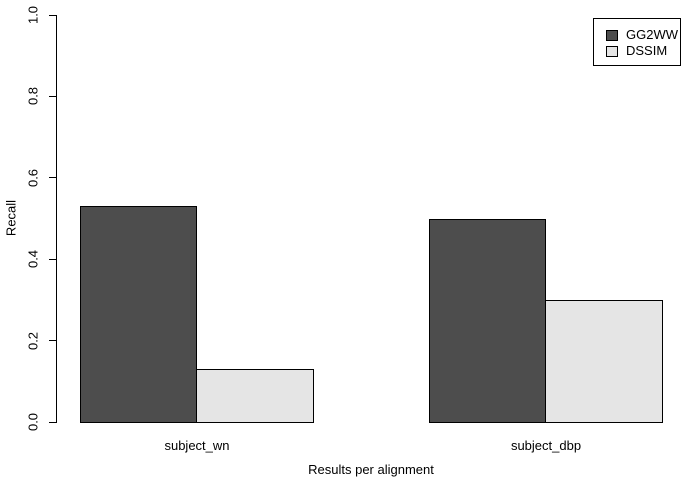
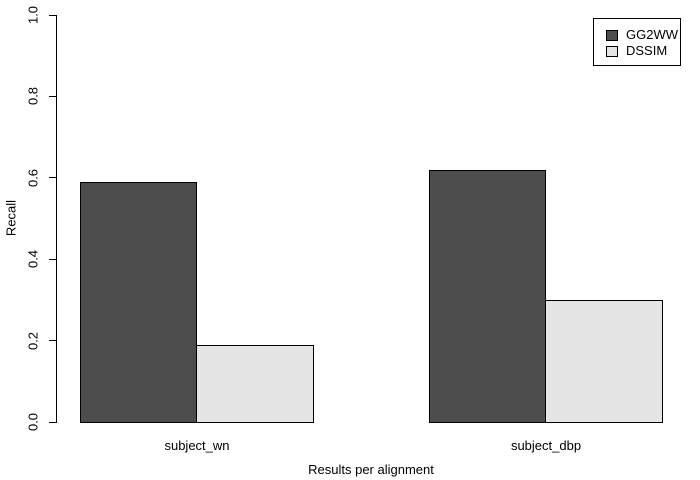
GG2WW/subject_wn: 0.53 -> 0.59
DSSIM/subject_wn: 0.13 -> 0.19
GG2WW/subject_dbp: 0.50 -> 0.62
